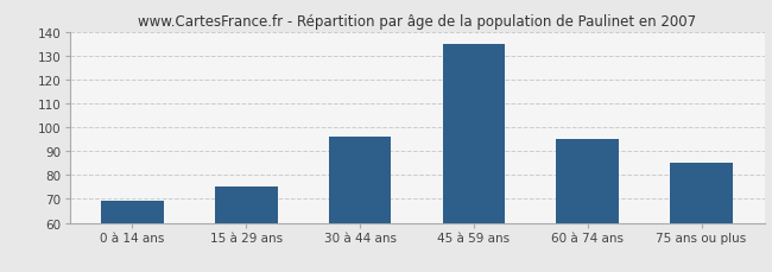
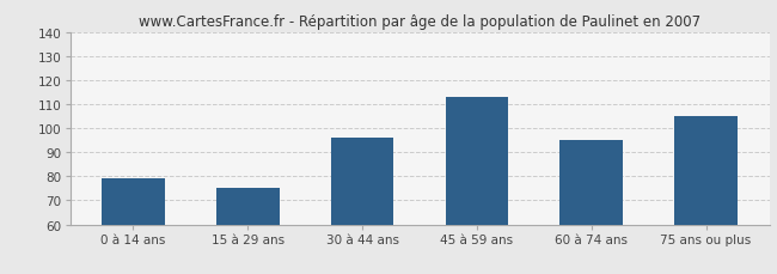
0 à 14 ans: 69 -> 79
45 à 59 ans: 135 -> 113
75 ans ou plus: 85 -> 105
